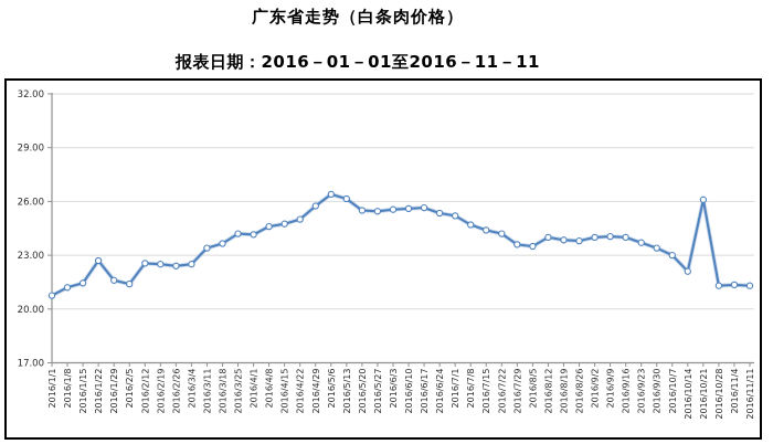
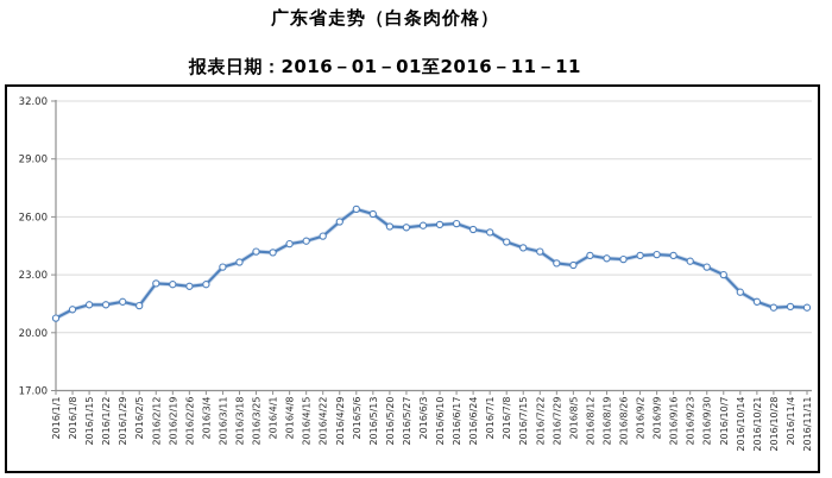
2016/1/22: 22.7 -> 21.4
2016/10/21: 26.1 -> 21.6
